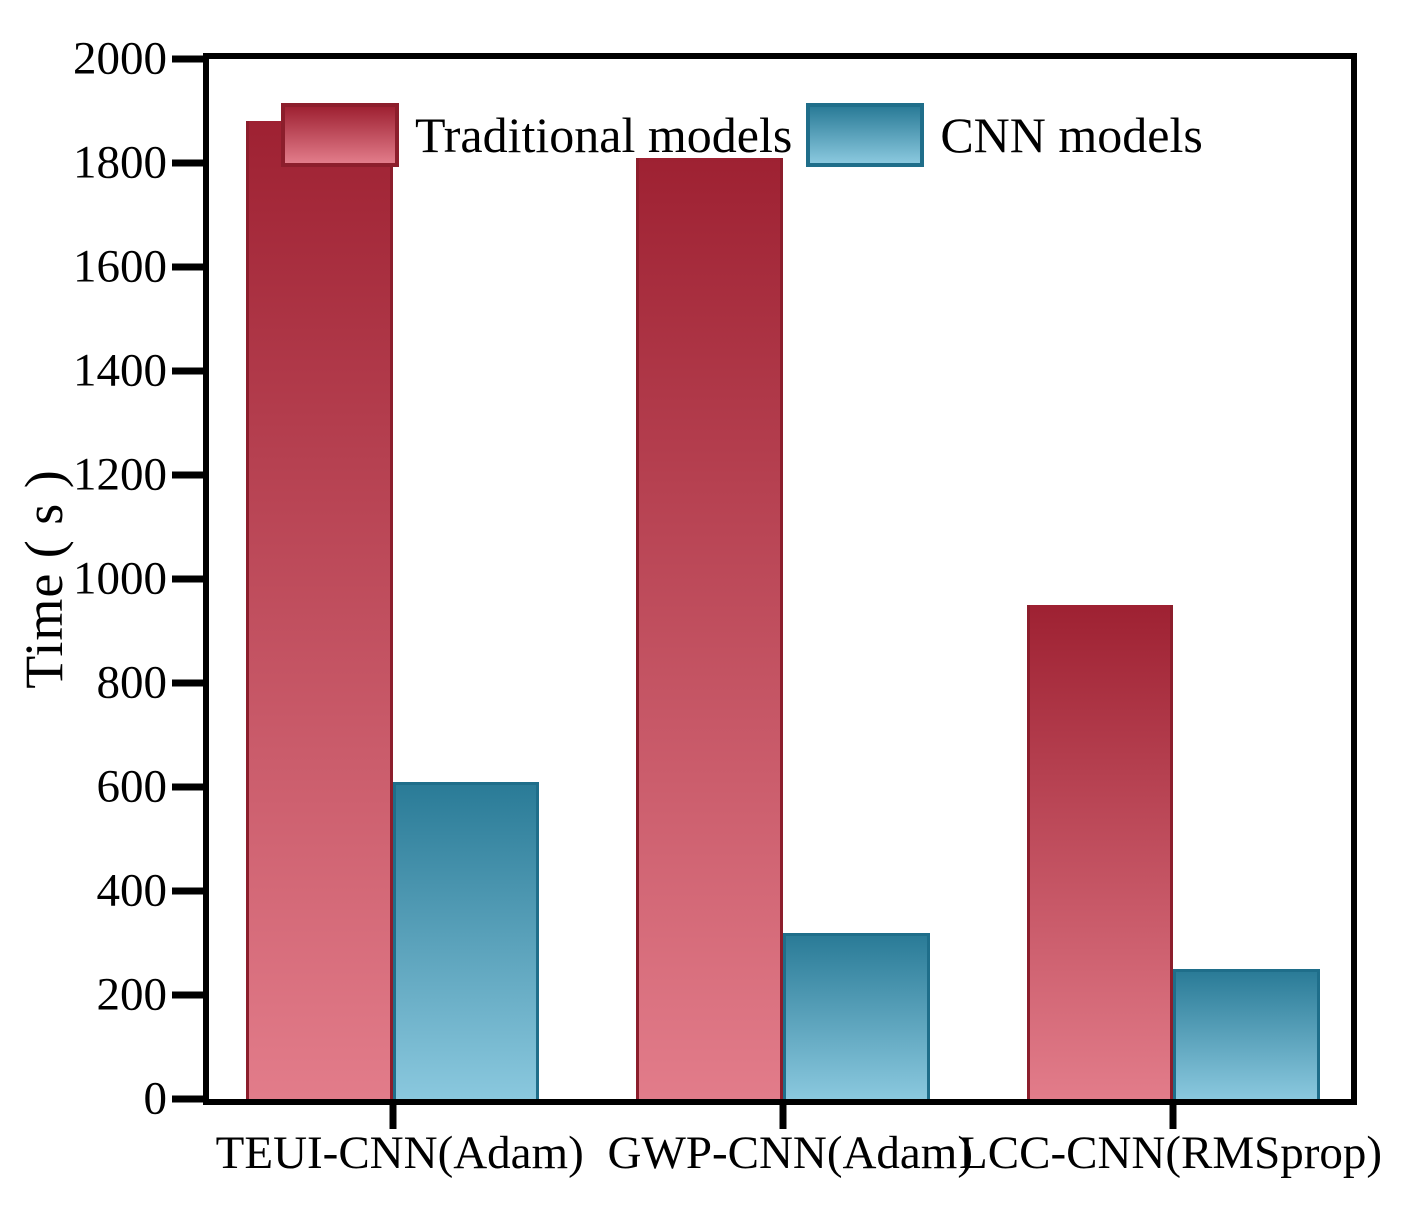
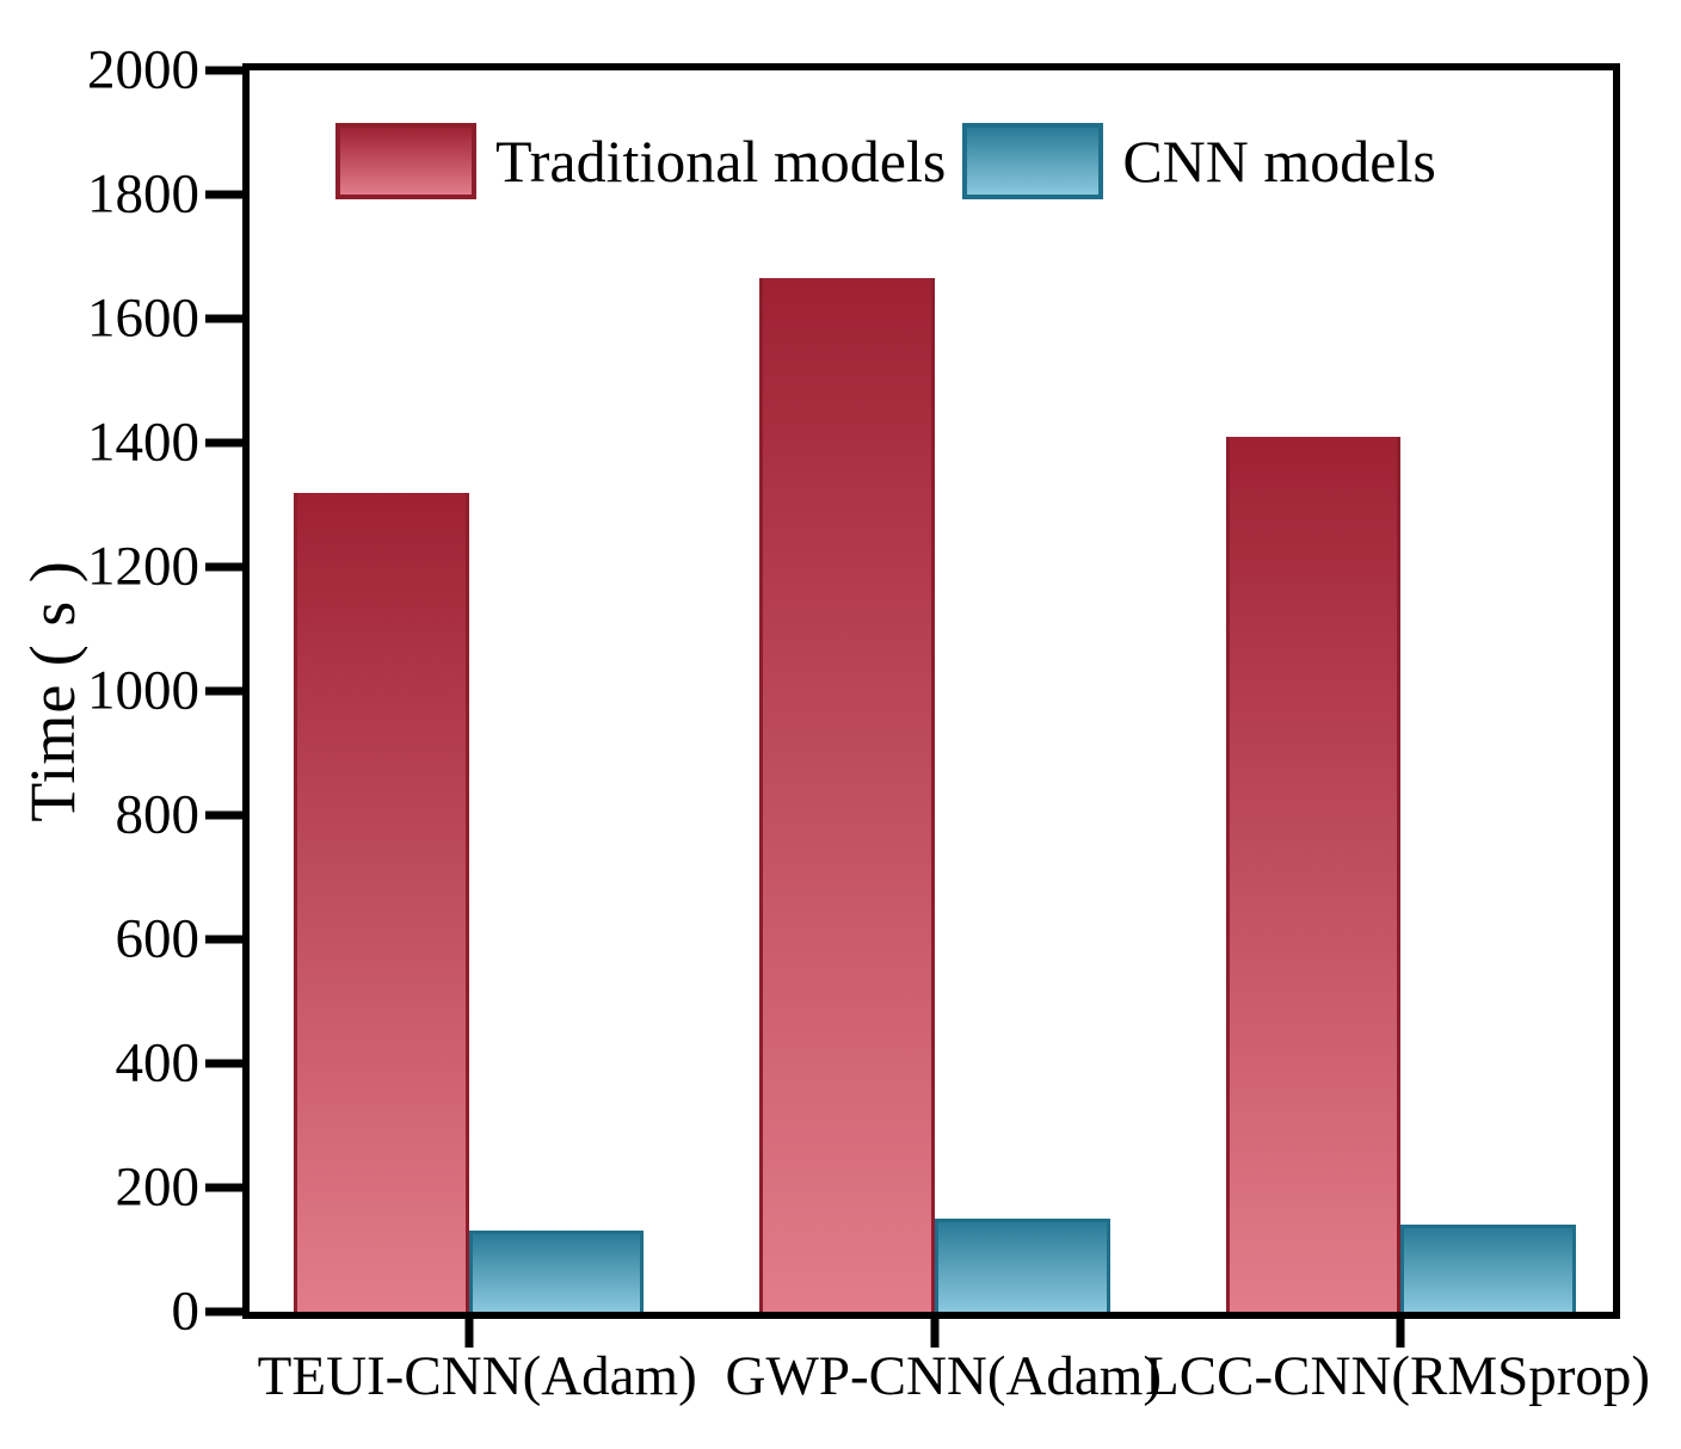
Traditional models/TEUI-CNN(Adam): 1880 -> 1320
CNN models/TEUI-CNN(Adam): 610 -> 130
Traditional models/GWP-CNN(Adam): 1810 -> 1660
CNN models/GWP-CNN(Adam): 320 -> 150
Traditional models/LCC-CNN(RMSprop): 950 -> 1410
CNN models/LCC-CNN(RMSprop): 250 -> 140
